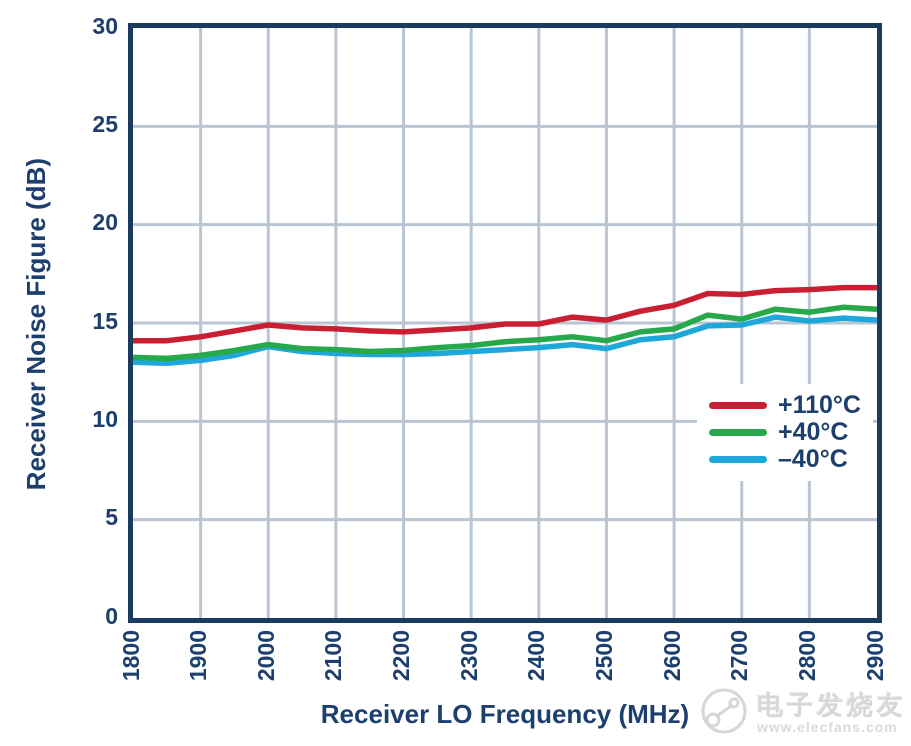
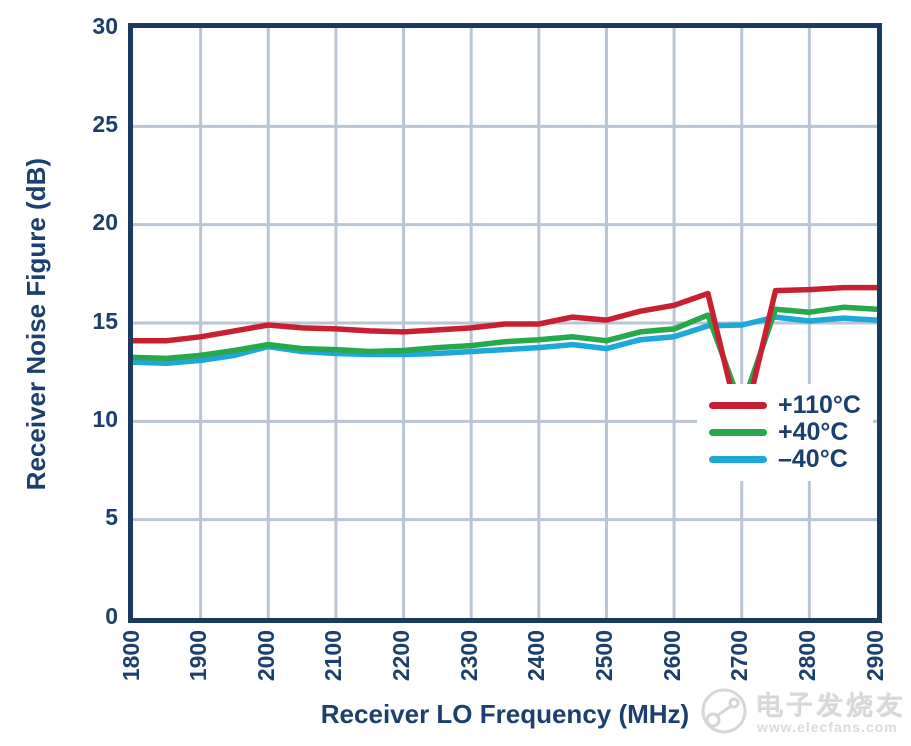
+110°C/2700: 16.4 -> 9.4
+40°C/2700: 15.2 -> 10.7
